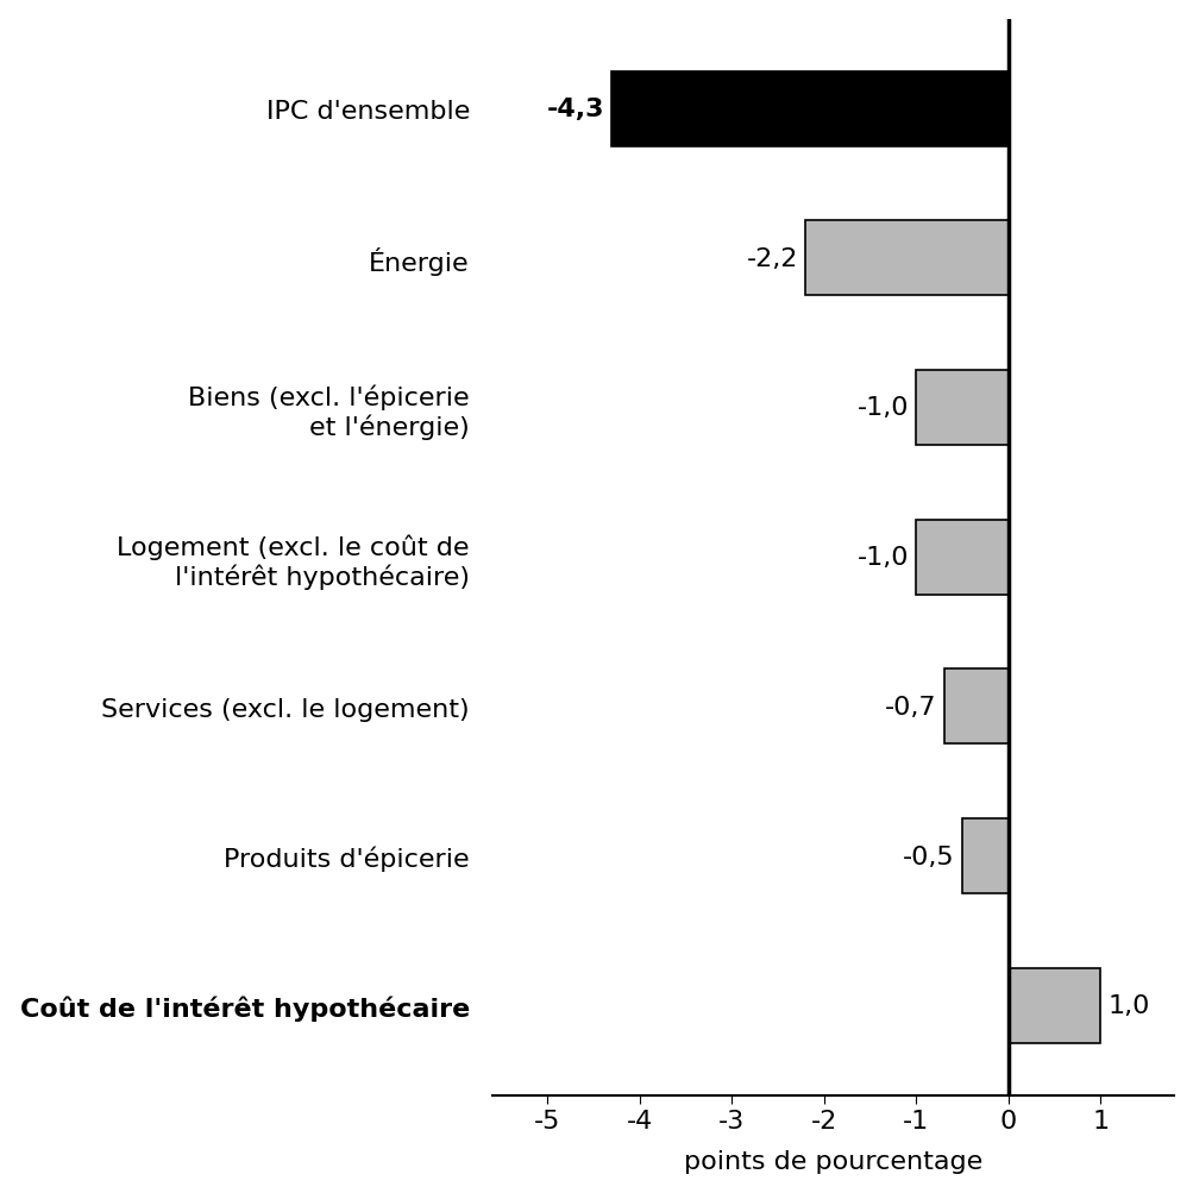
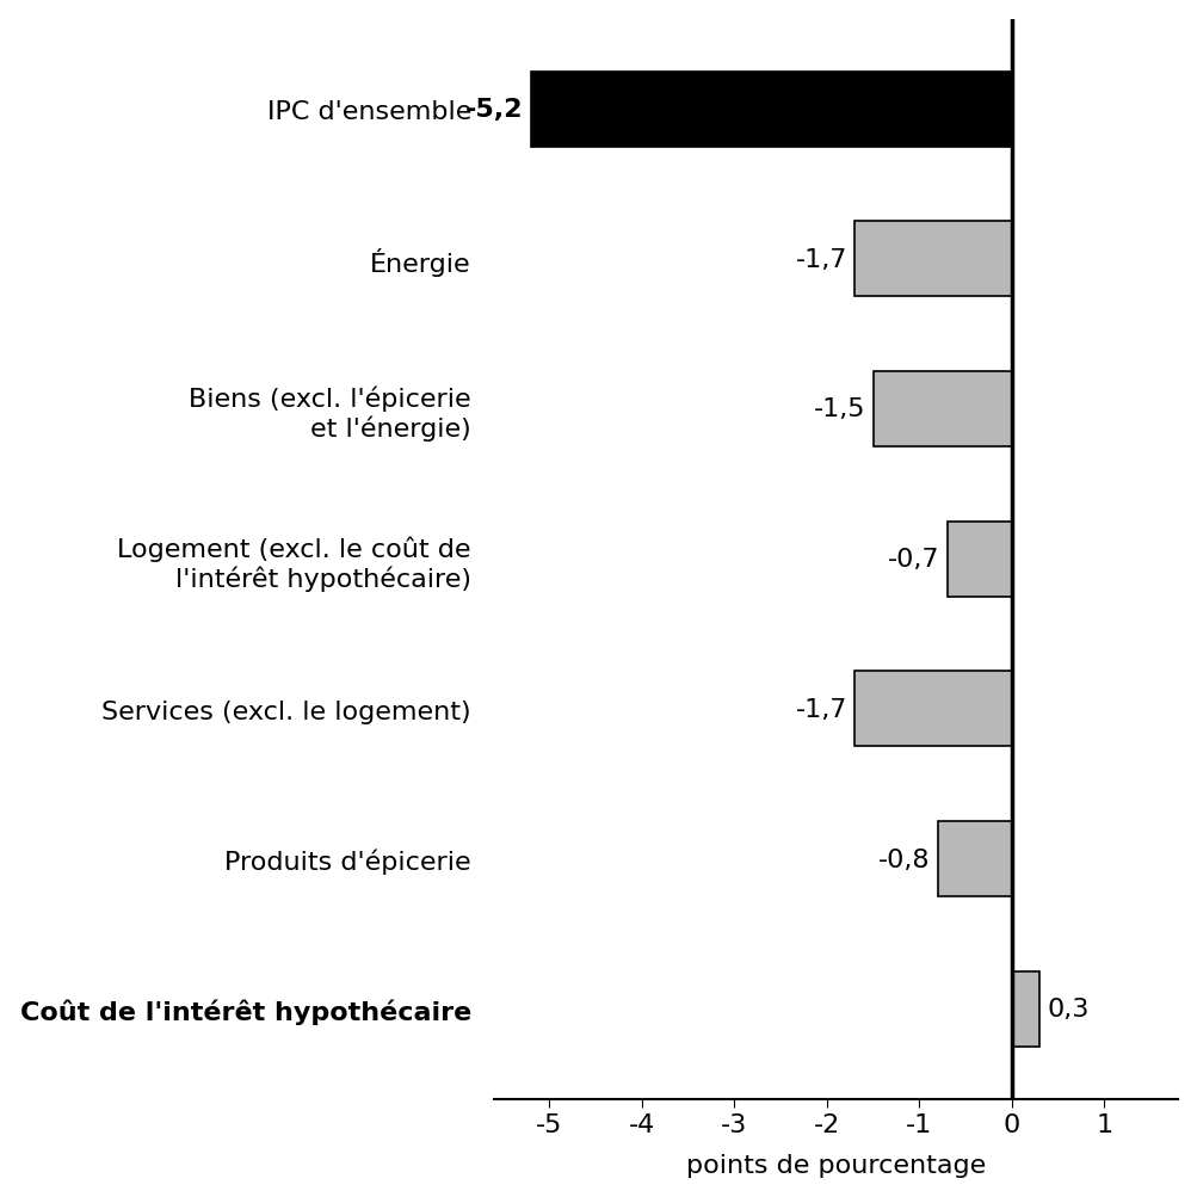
IPC d'ensemble: -4,3 -> -5,2
Énergie: -2,2 -> -1,7
Biens (excl. l'épicerie et l'énergie): -1,0 -> -1,5
Logement (excl. le coût de l'intérêt hypothécaire): -1,0 -> -0,7
Services (excl. le logement): -0,7 -> -1,7
Produits d'épicerie: -0,5 -> -0,8
Coût de l'intérêt hypothécaire: 1,0 -> 0,3
